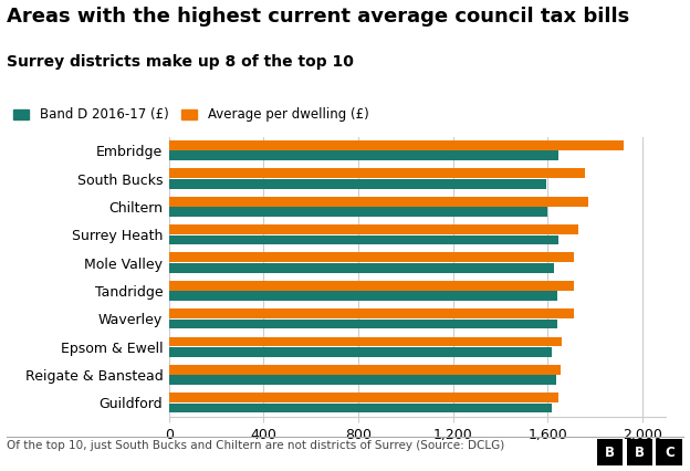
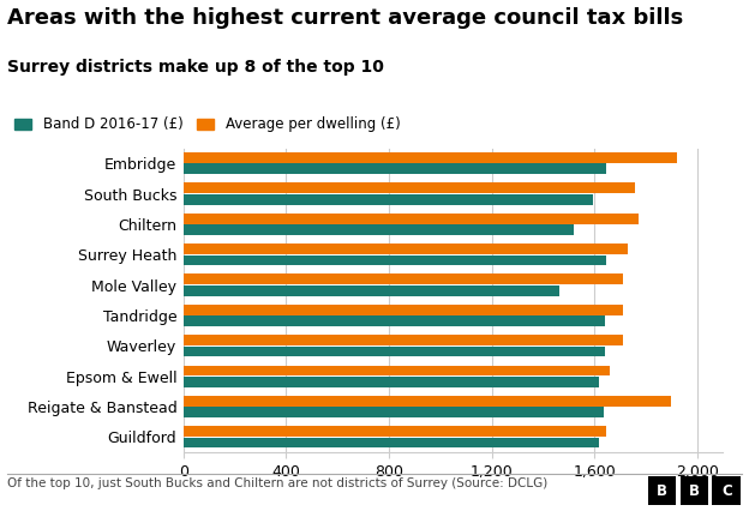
Band D 2016-17 (£)/Chiltern: 1,600 -> 1,520
Band D 2016-17 (£)/Mole Valley: 1,625 -> 1,465
Average per dwelling (£)/Reigate & Banstead: 1,655 -> 1,900
